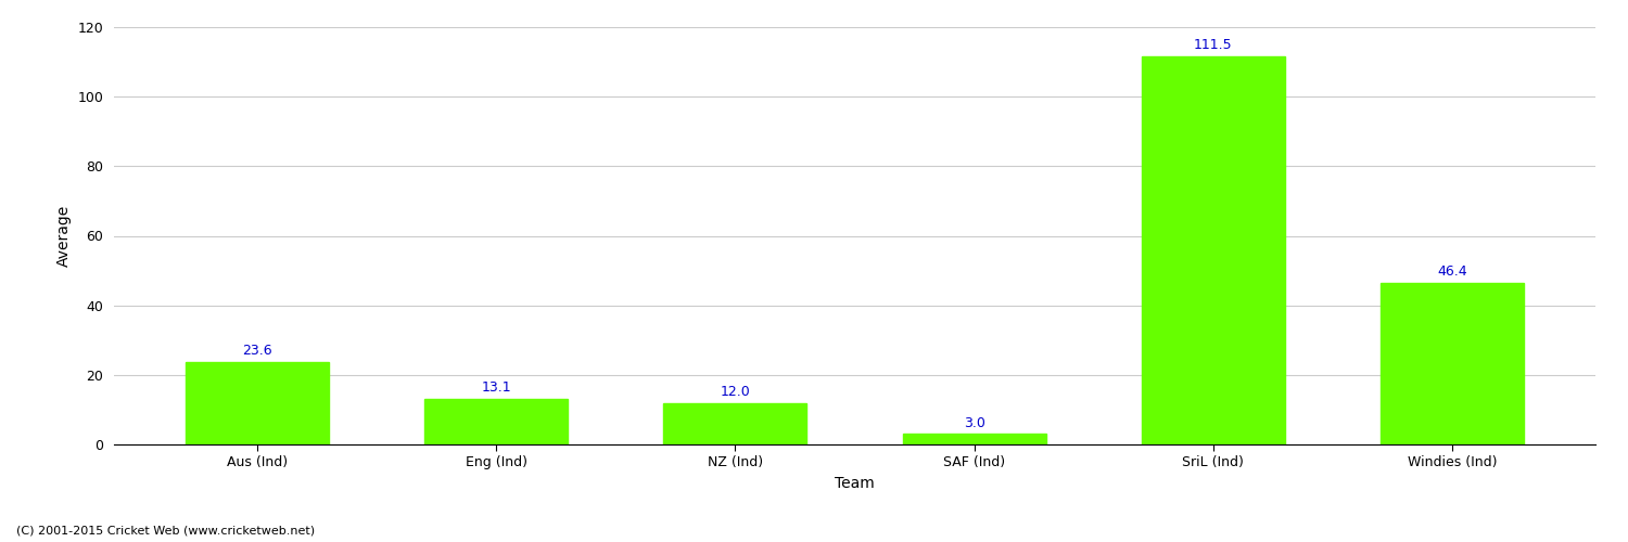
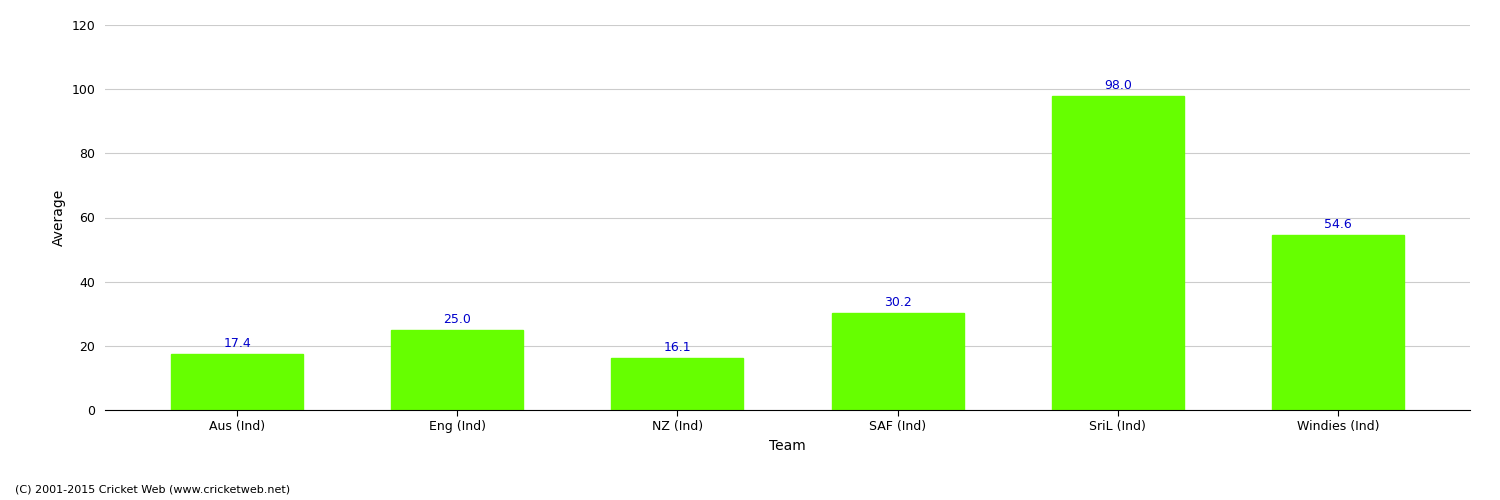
Aus (Ind): 23.6 -> 17.4
Eng (Ind): 13.1 -> 25.0
NZ (Ind): 12.0 -> 16.1
SAF (Ind): 3.0 -> 30.2
SriL (Ind): 111.5 -> 98.0
Windies (Ind): 46.4 -> 54.6
